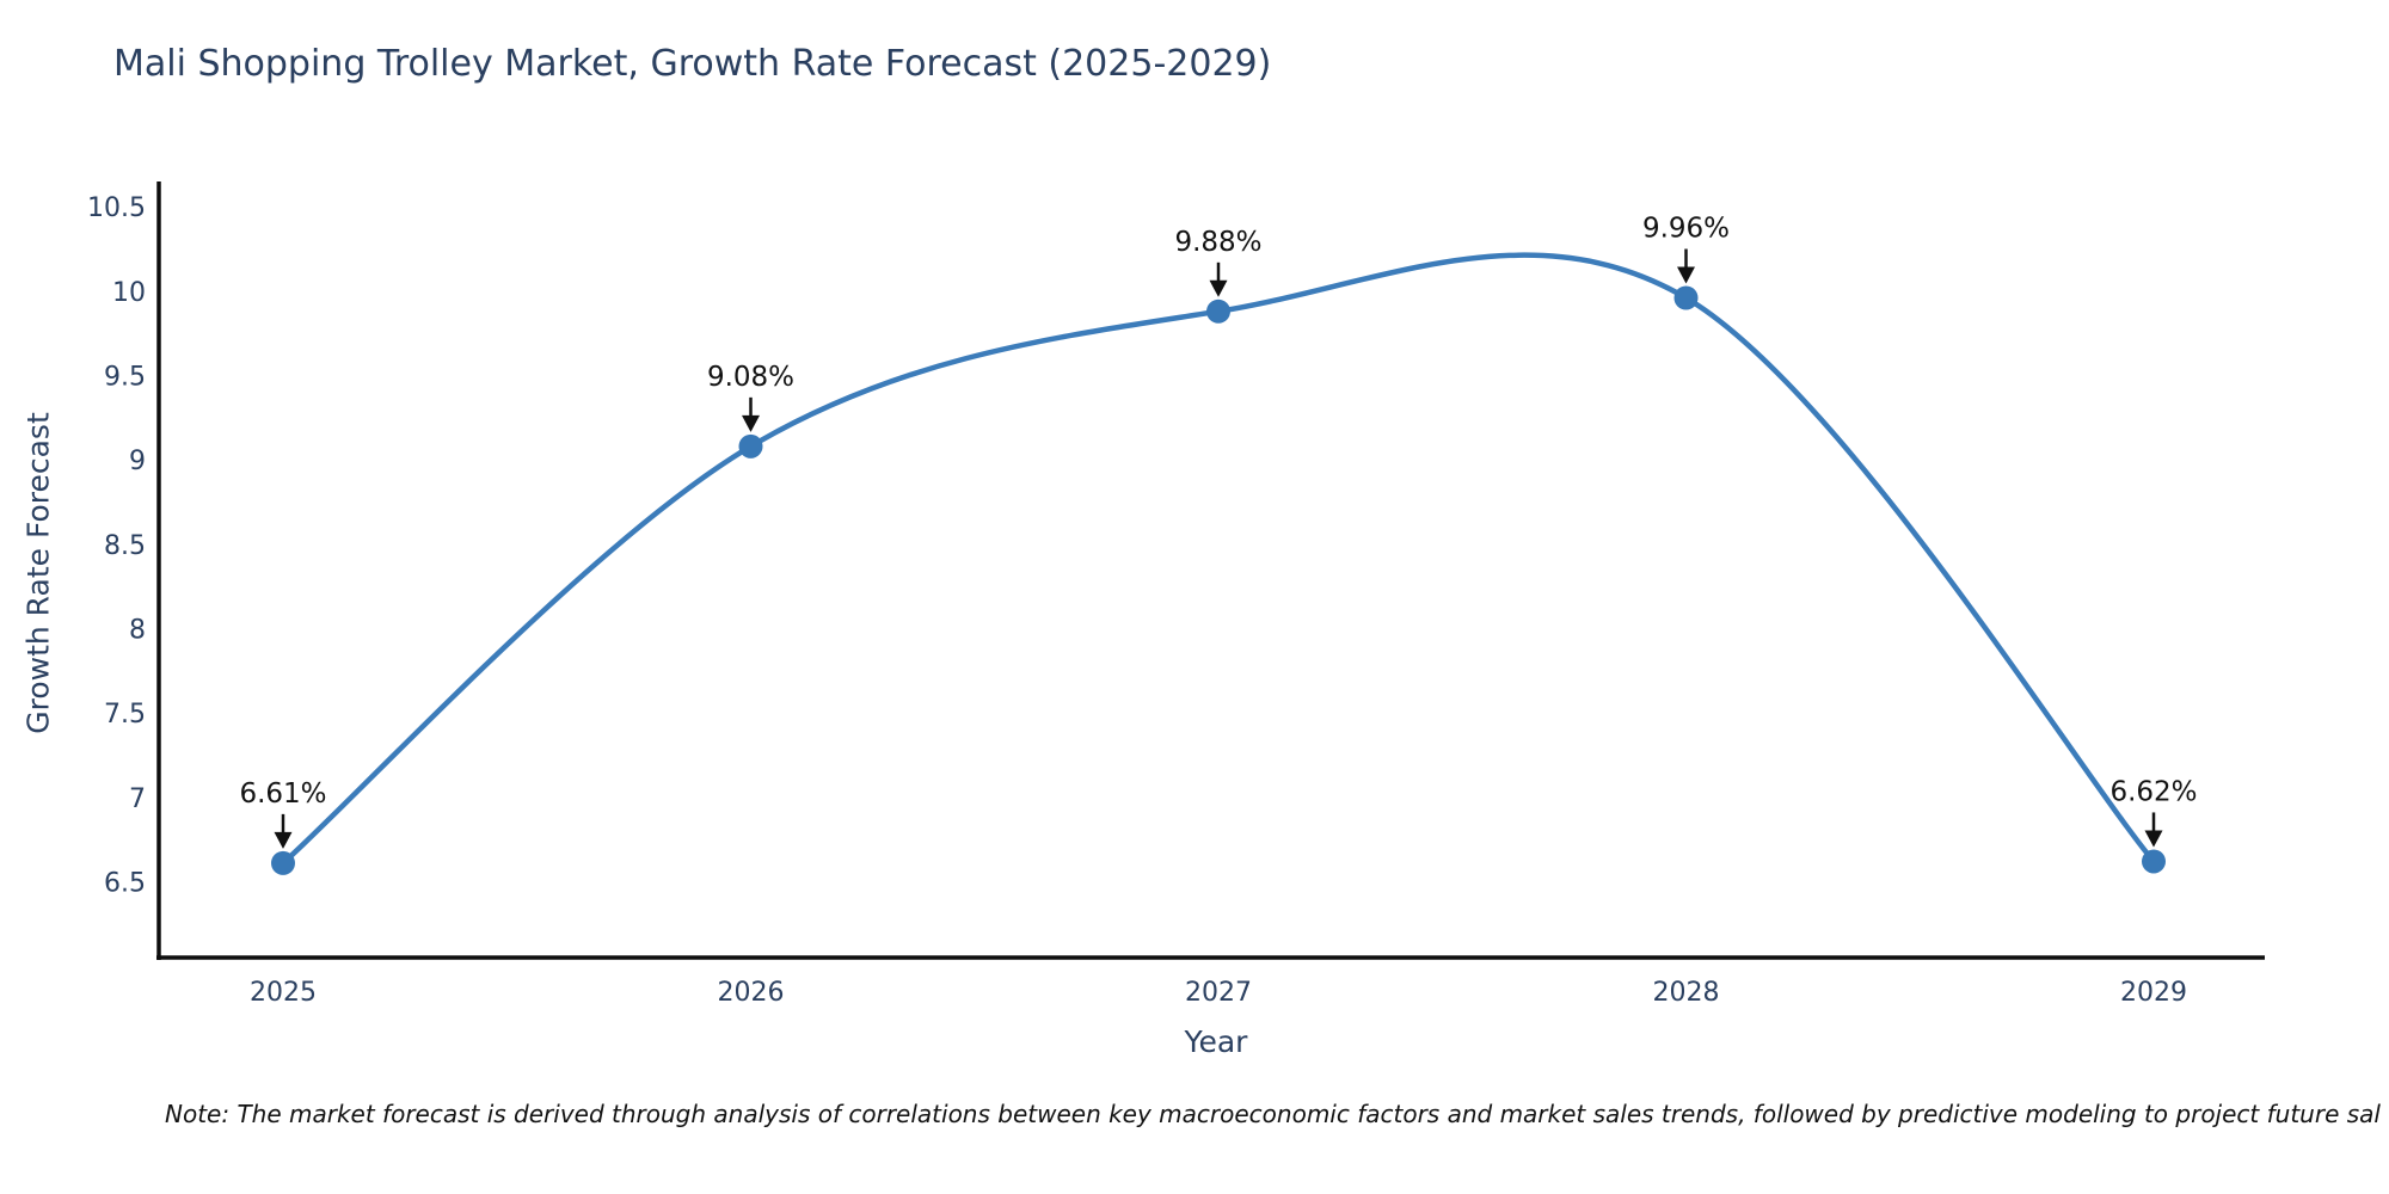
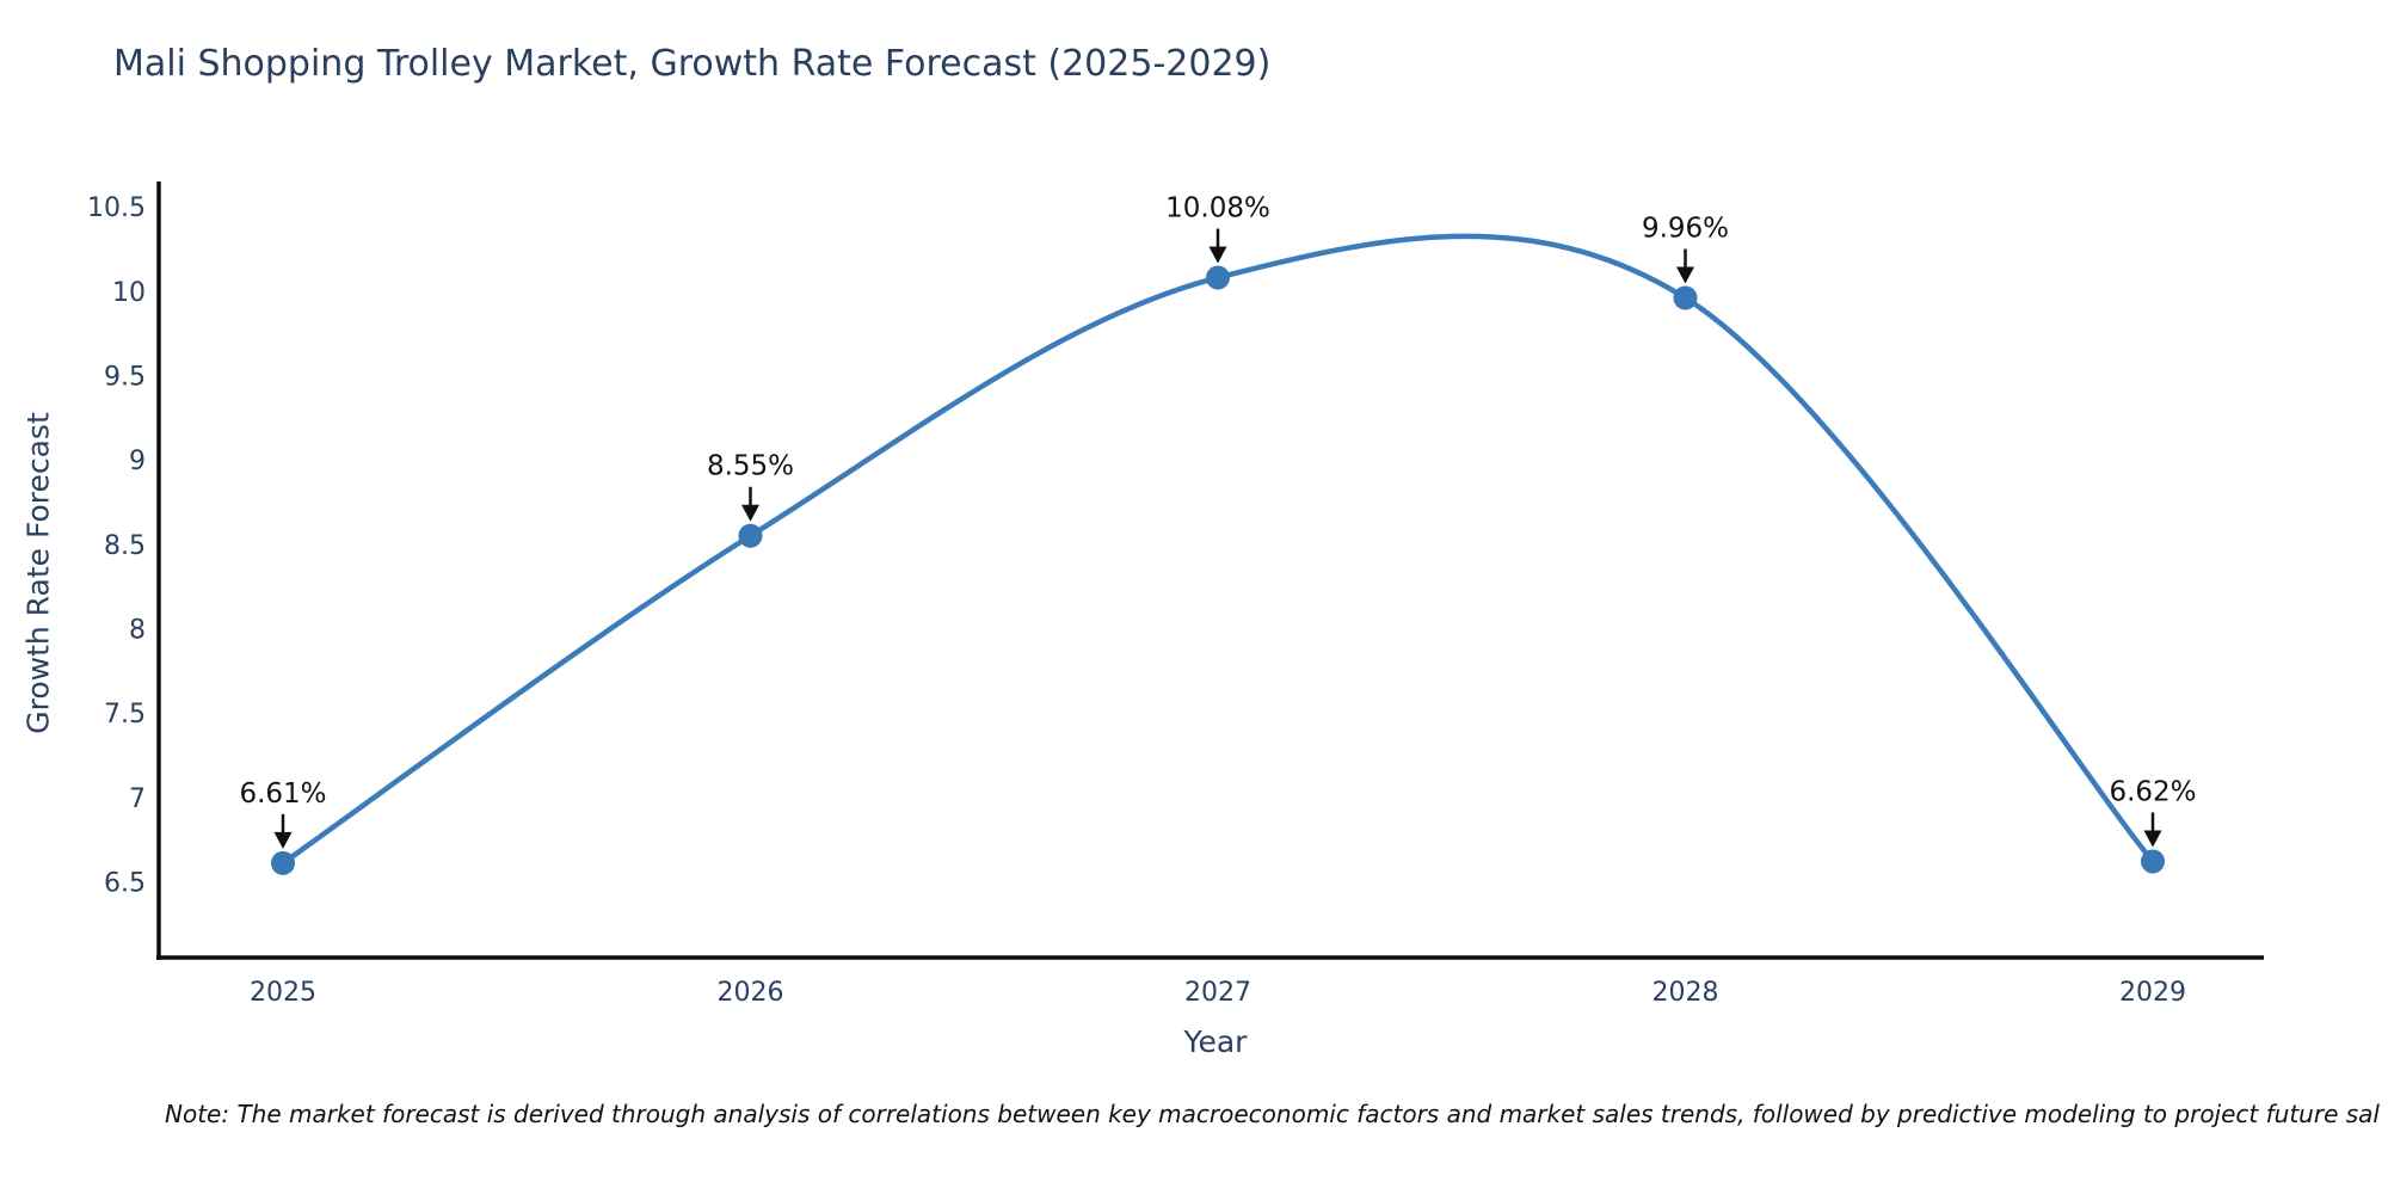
2026: 9.08% -> 8.55%
2027: 9.88% -> 10.08%
